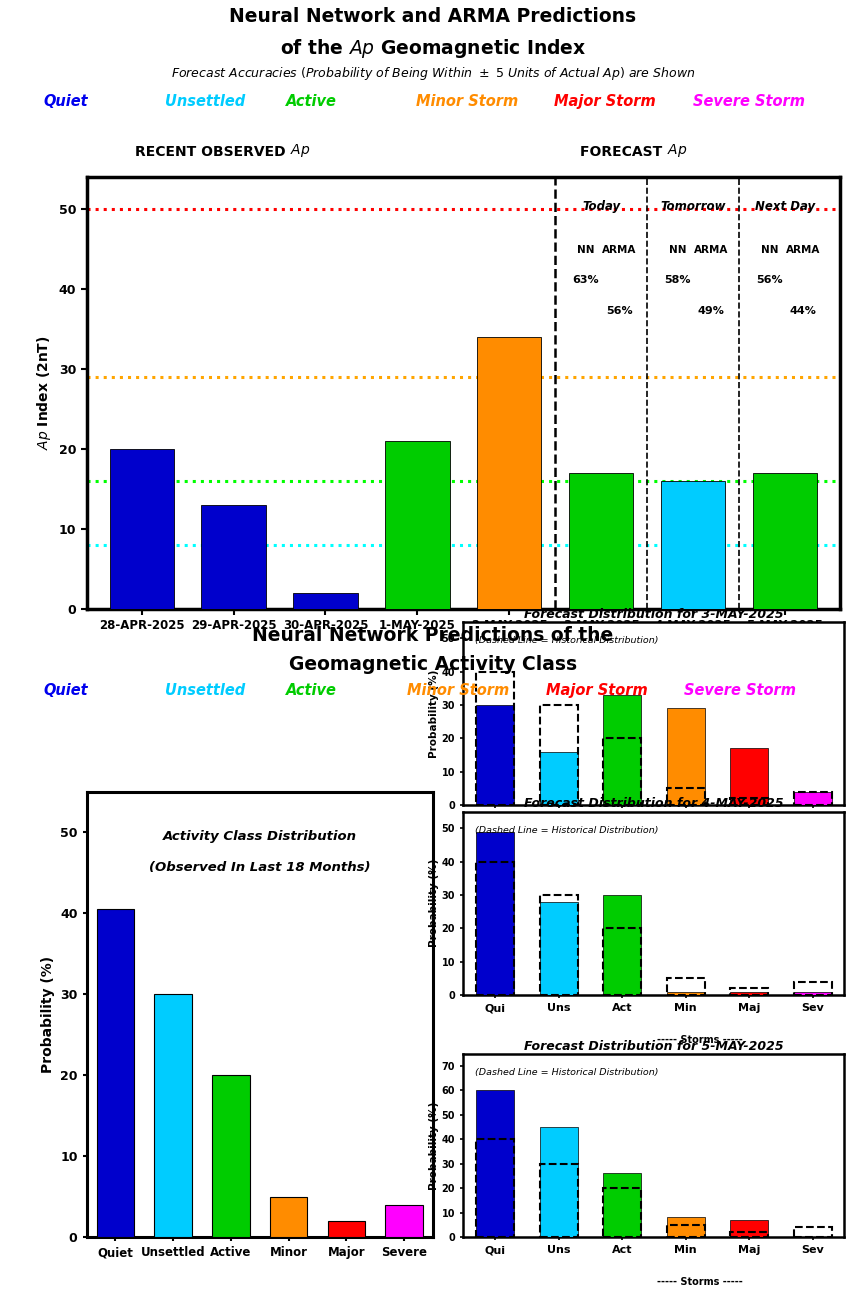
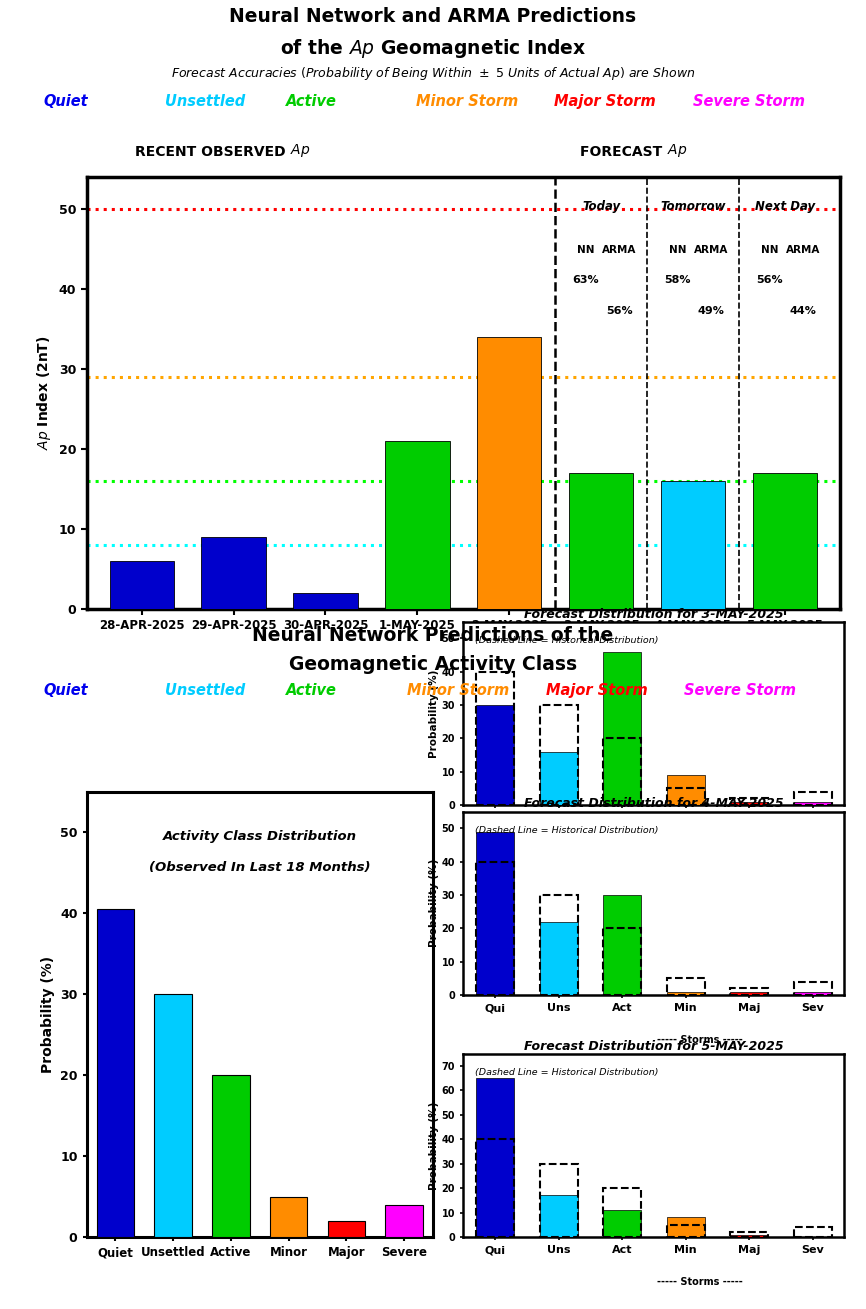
28-APR-2025: 20 -> 6
29-APR-2025: 13 -> 9
Forecast Distribution for 3-MAY-2025/Act: 33 -> 46
Forecast Distribution for 3-MAY-2025/Min: 29 -> 9
Forecast Distribution for 3-MAY-2025/Maj: 17 -> 1
Forecast Distribution for 3-MAY-2025/Sev: 4 -> 1
Forecast Distribution for 4-MAY-2025/Uns: 28 -> 22
Forecast Distribution for 5-MAY-2025/Qui: 60 -> 65
Forecast Distribution for 5-MAY-2025/Uns: 45 -> 17
Forecast Distribution for 5-MAY-2025/Act: 26 -> 11
Forecast Distribution for 5-MAY-2025/Maj: 7 -> 1
